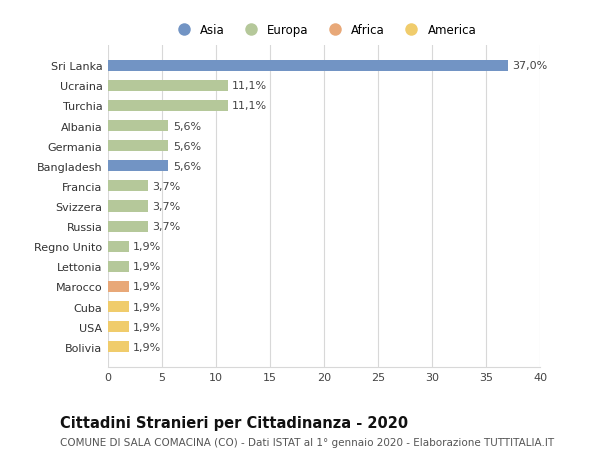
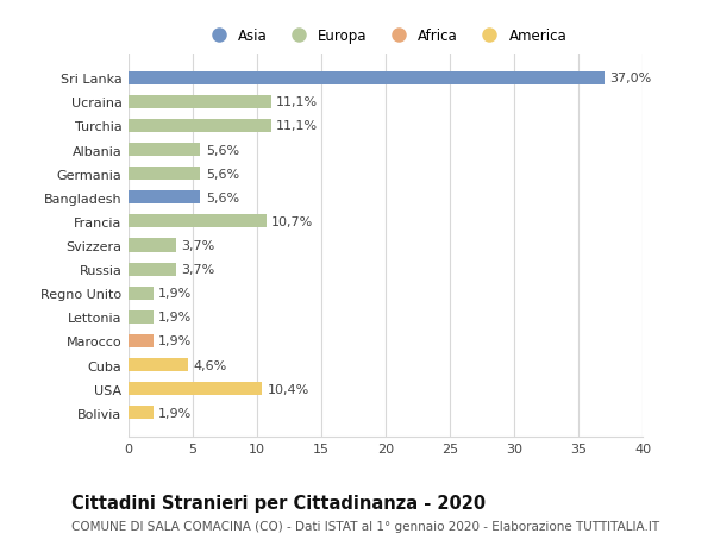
Francia: 3,7% -> 10,7%
Cuba: 1,9% -> 4,6%
USA: 1,9% -> 10,4%
